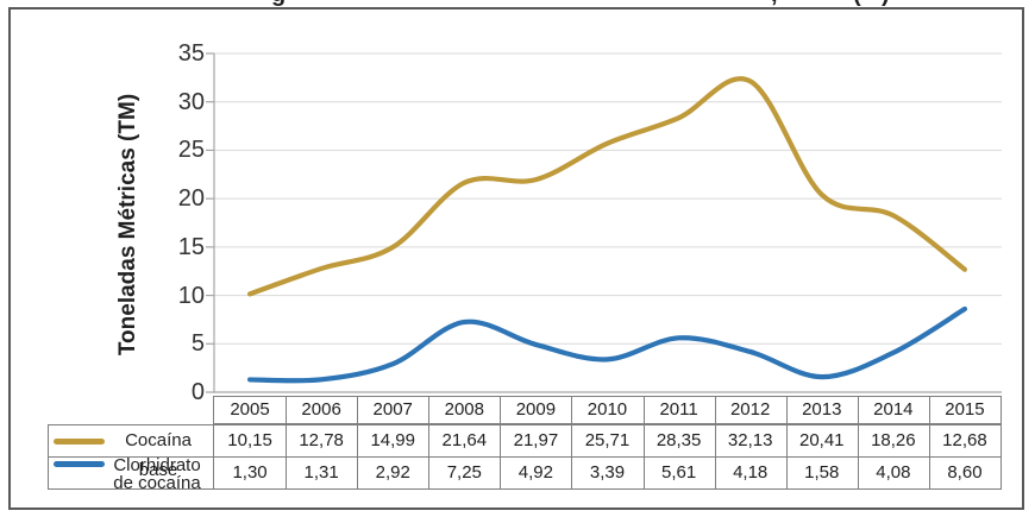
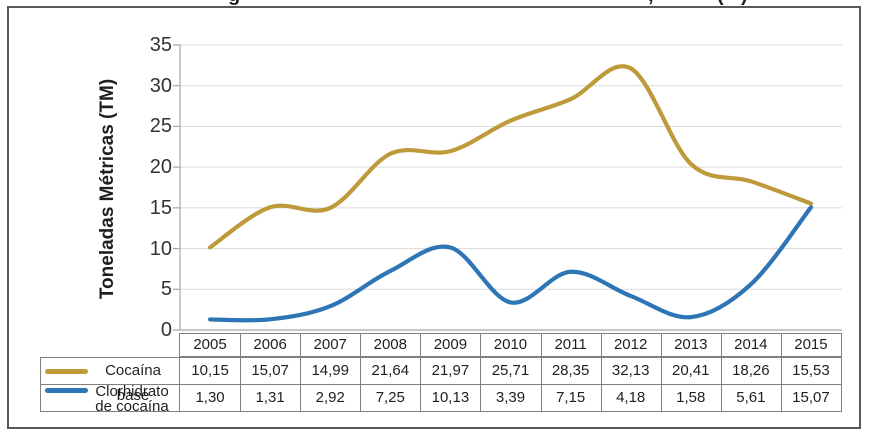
Cocaína base/2006: 12,78 -> 15,07
Clorhidrato de cocaína/2009: 4,92 -> 10,13
Clorhidrato de cocaína/2011: 5,61 -> 7,15
Clorhidrato de cocaína/2014: 4,08 -> 5,61
Cocaína base/2015: 12,68 -> 15,53
Clorhidrato de cocaína/2015: 8,60 -> 15,07
